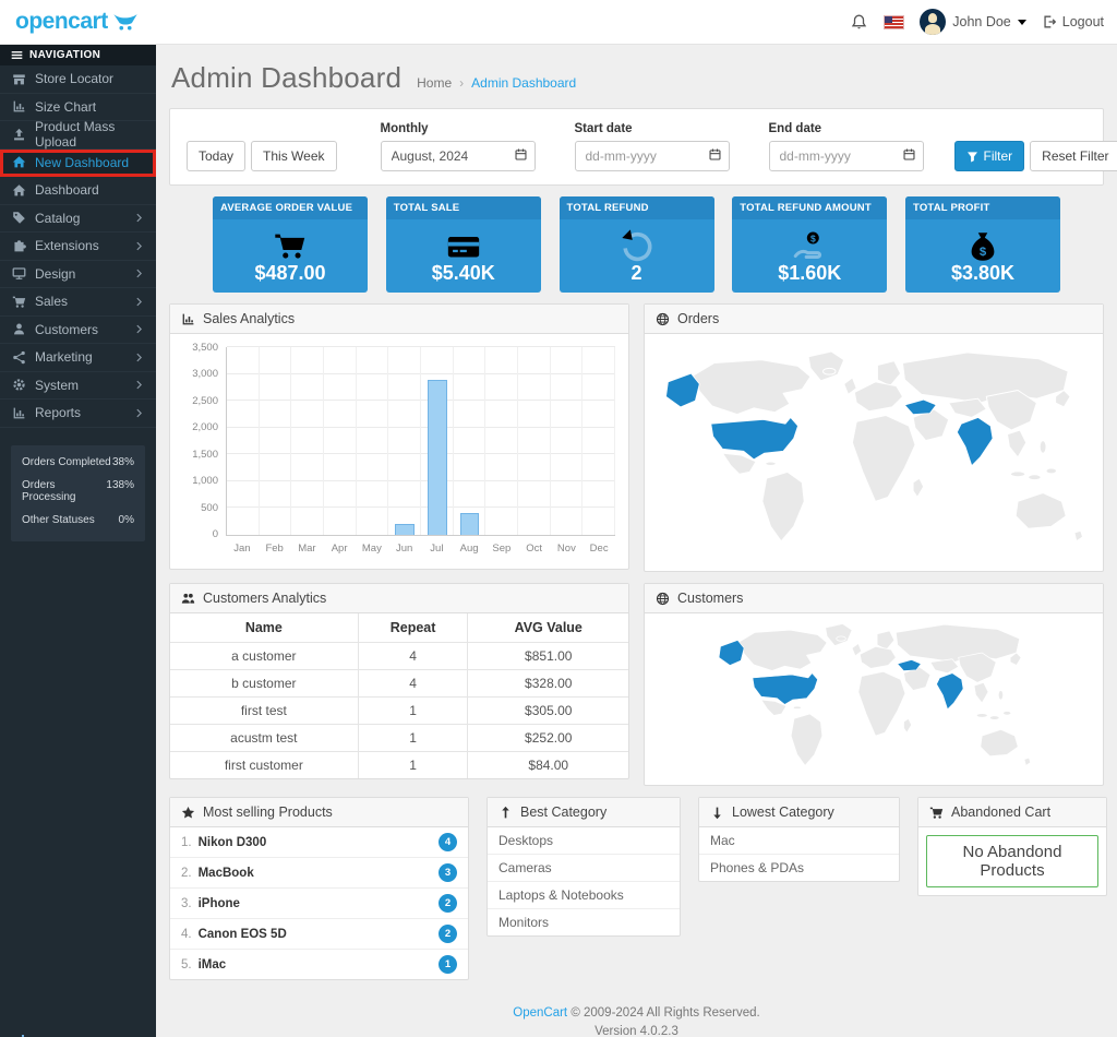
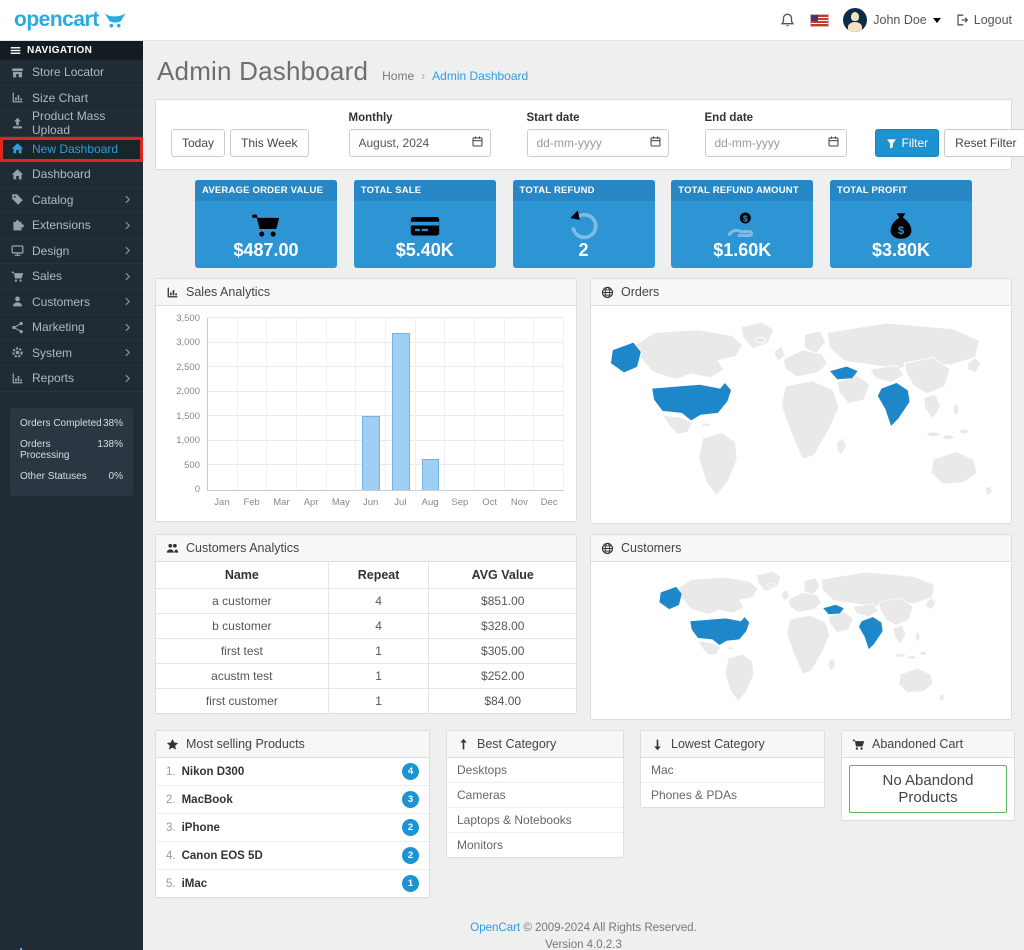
Jun: 200 -> 1500
Jul: 2900 -> 3200
Aug: 400 -> 600
